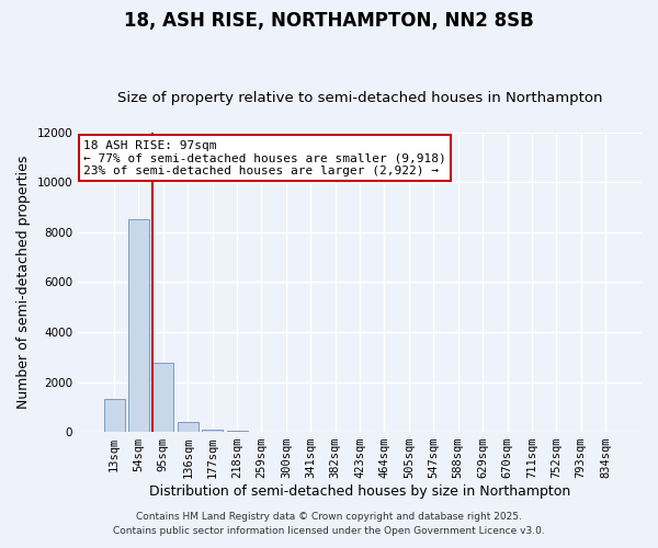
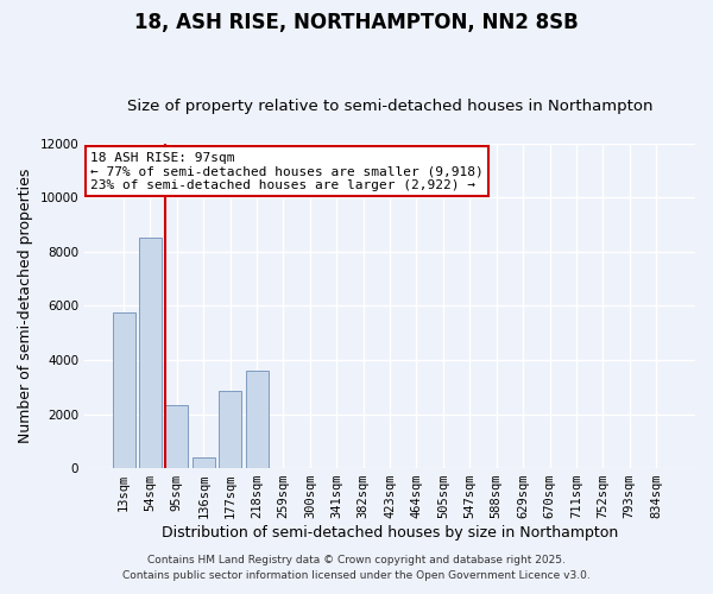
13sqm: 1300 -> 5750
95sqm: 2750 -> 2350
177sqm: 100 -> 2850
218sqm: 30 -> 3600
